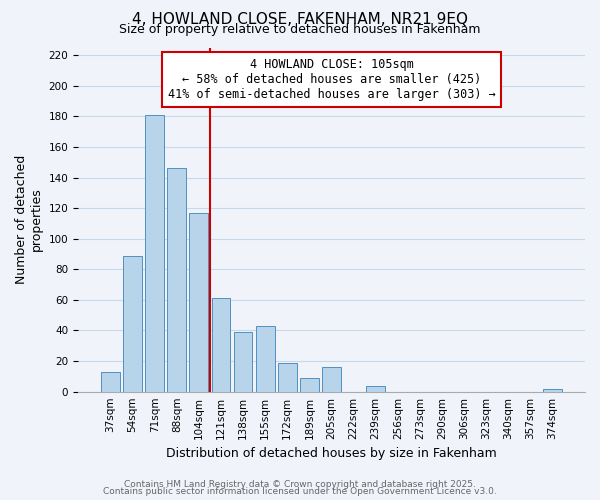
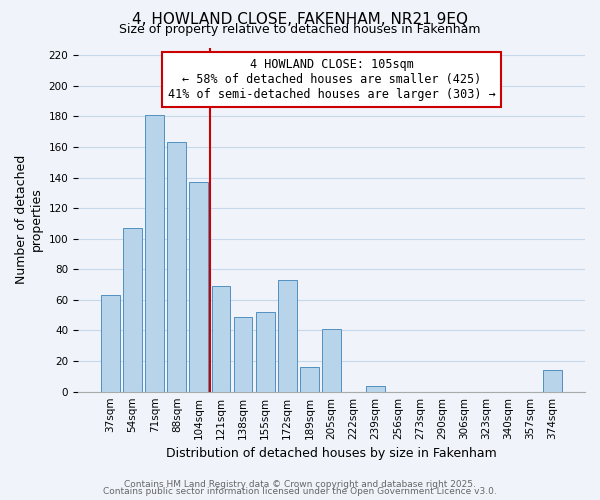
37sqm: 13 -> 63
54sqm: 89 -> 107
88sqm: 146 -> 163
104sqm: 117 -> 137
121sqm: 61 -> 69
138sqm: 39 -> 49
155sqm: 43 -> 52
172sqm: 19 -> 73
189sqm: 9 -> 16
205sqm: 16 -> 41
374sqm: 2 -> 14
